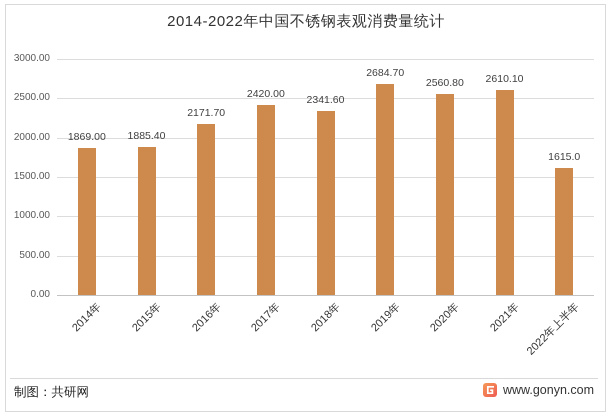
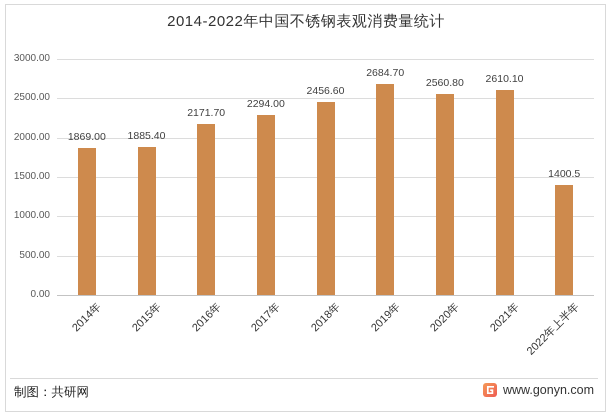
2017年: 2420.00 -> 2294.00
2018年: 2341.60 -> 2456.60
2022年上半年: 1615.0 -> 1400.5
